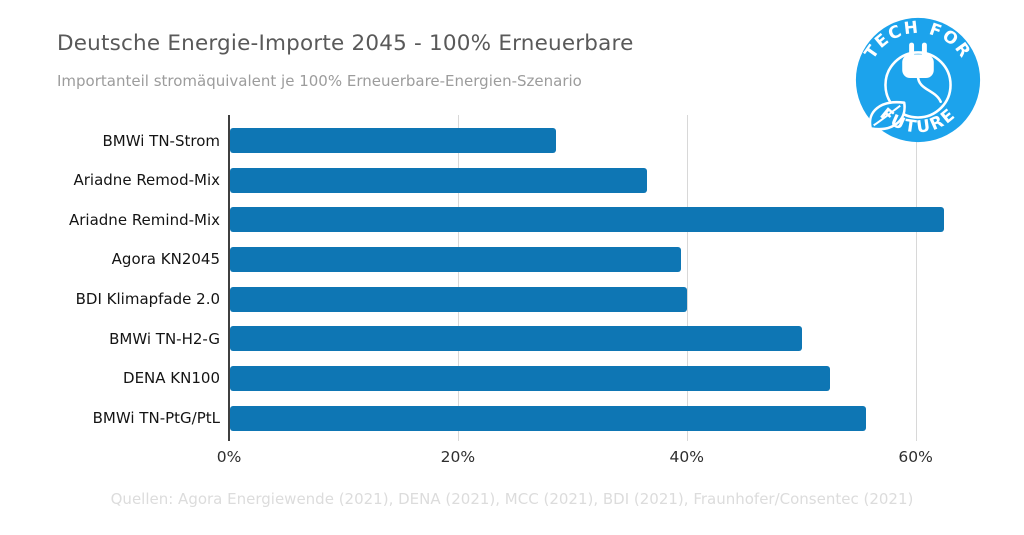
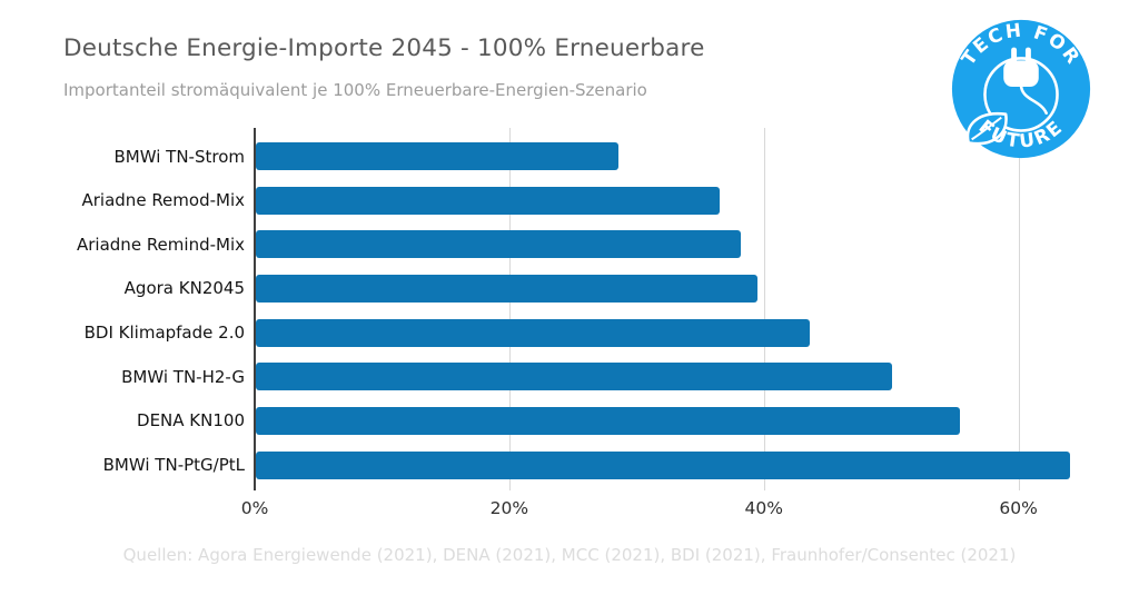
Ariadne Remind-Mix: 62.4% -> 38.1%
BDI Klimapfade 2.0: 39.9% -> 43.5%
DENA KN100: 52.4% -> 55.3%
BMWi TN-PtG/PtL: 55.6% -> 64.0%
